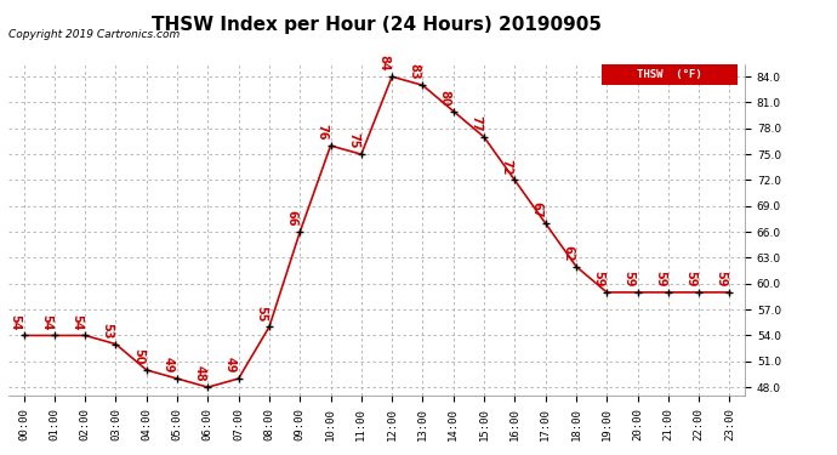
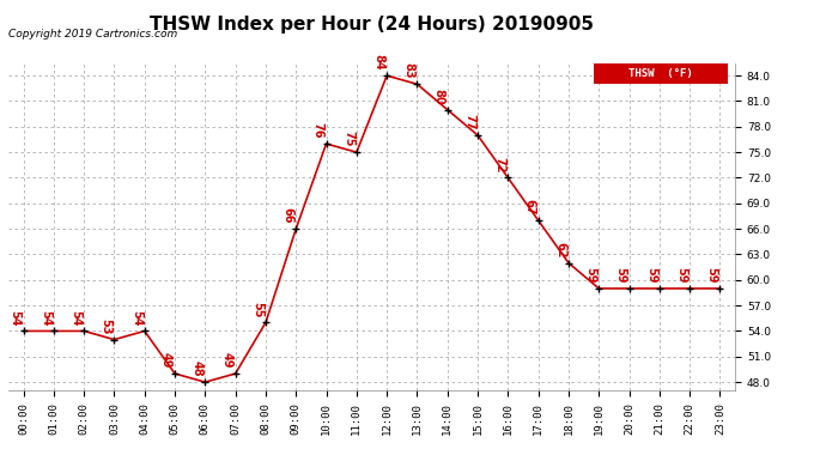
04:00: 50 -> 54
